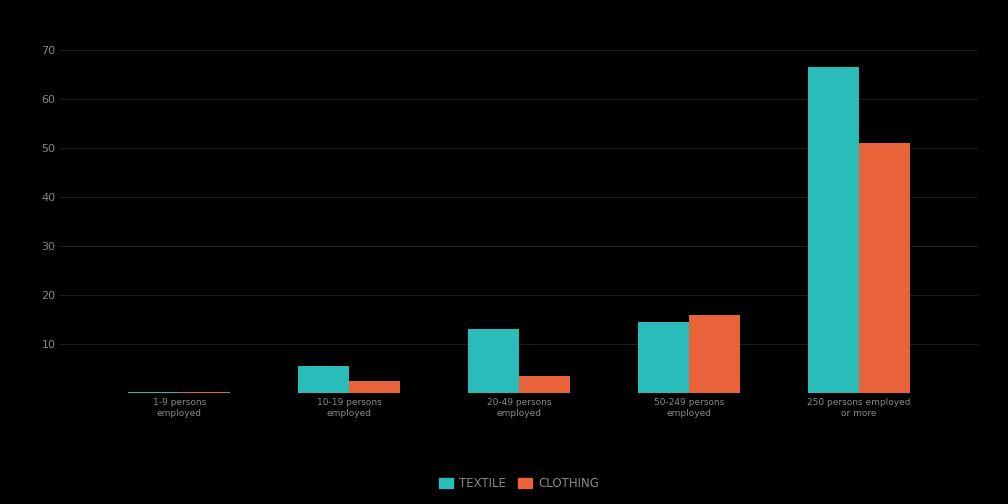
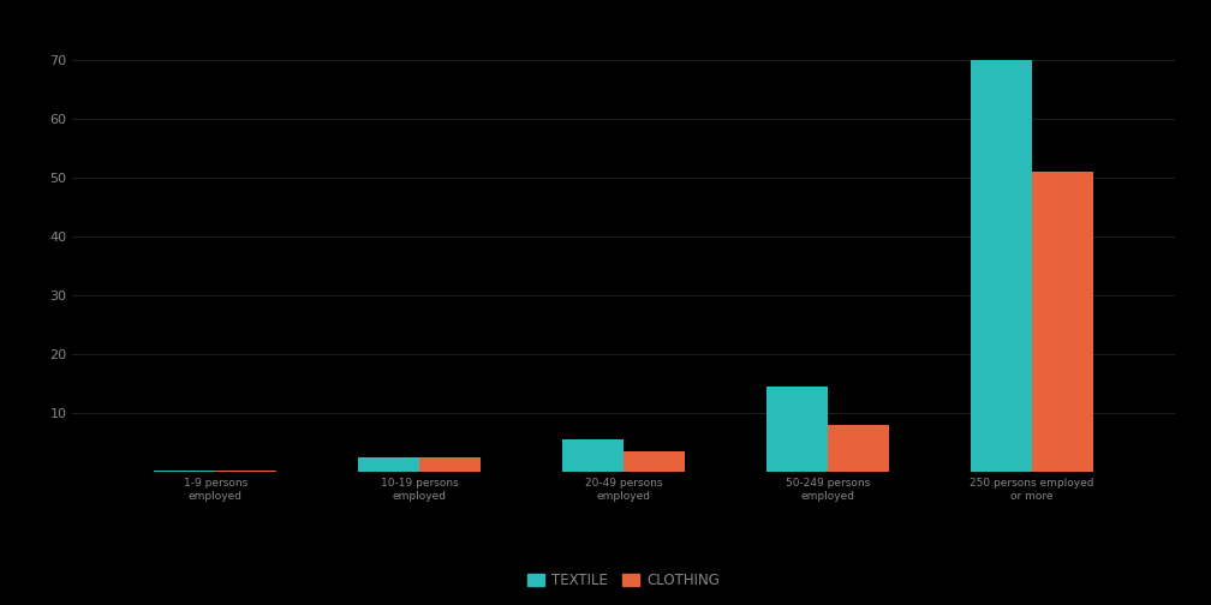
TEXTILE/10-19 persons employed: 5.5 -> 2.5
TEXTILE/20-49 persons employed: 13.0 -> 5.5
CLOTHING/50-249 persons employed: 16.0 -> 8.0
TEXTILE/250 persons employed or more: 66.5 -> 70.0
